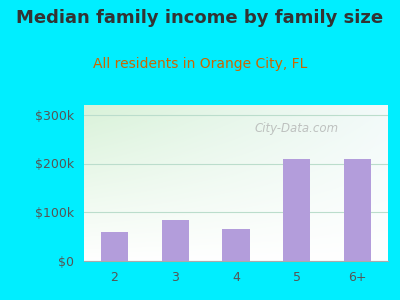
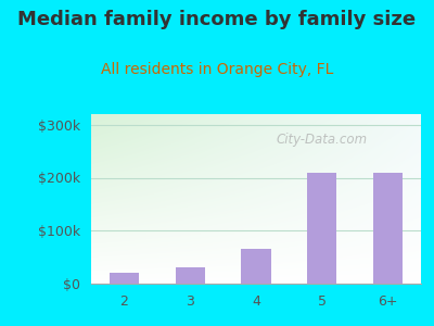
2: $60k -> $20k
3: $85k -> $30k
